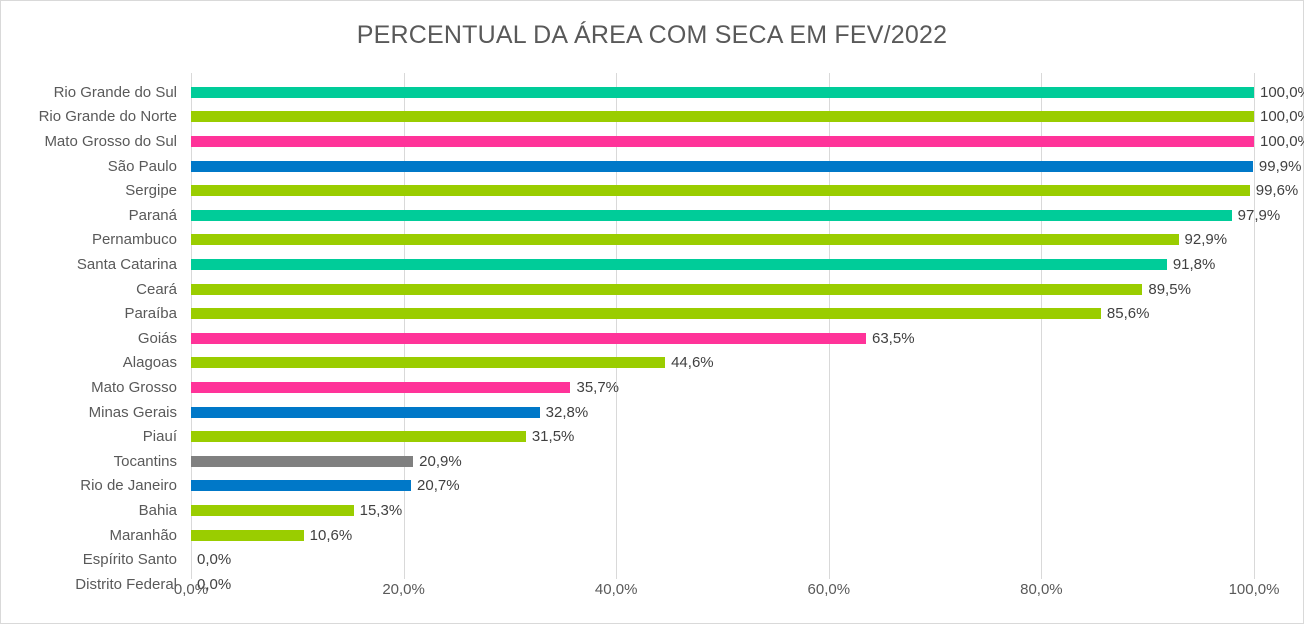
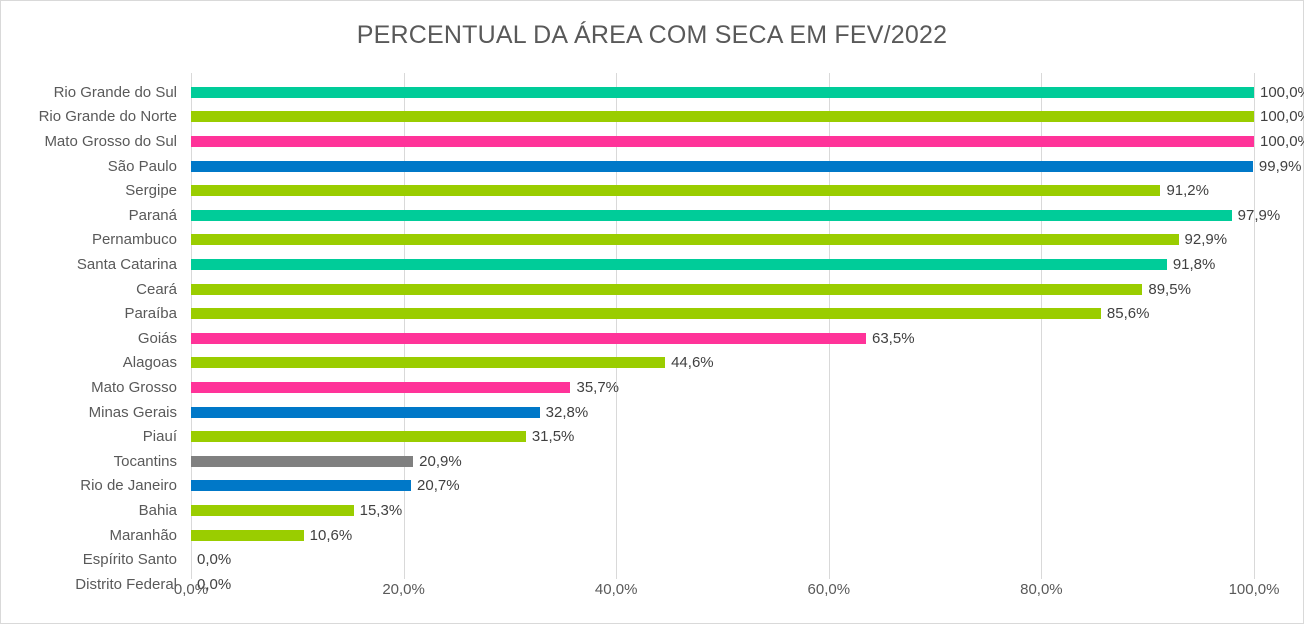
Sergipe: 99,6% -> 91,2%
